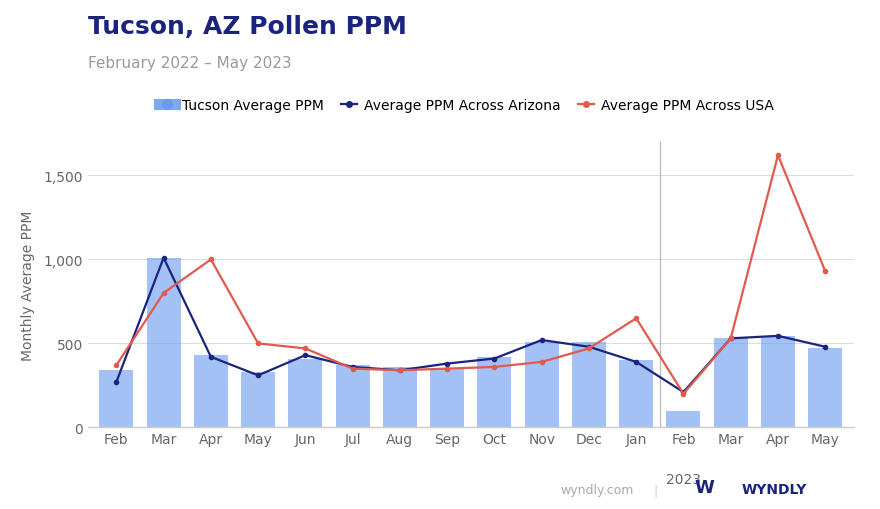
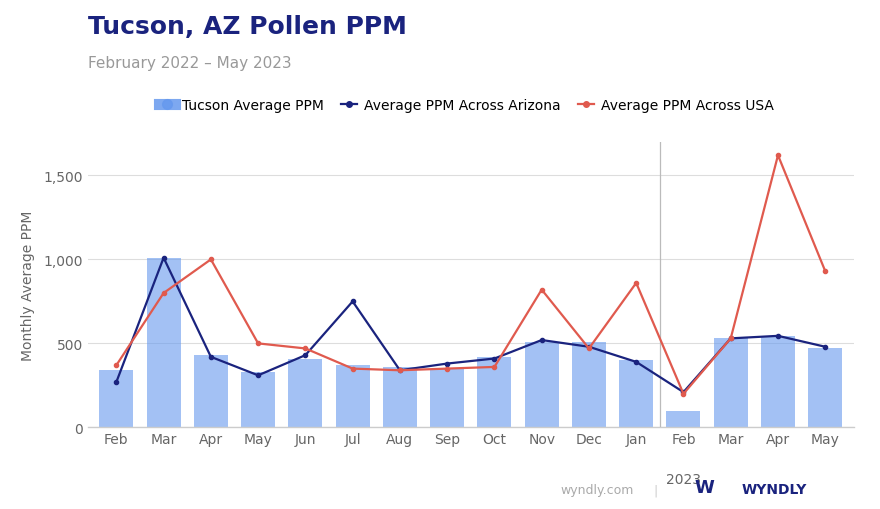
Average PPM Across Arizona/Jul: 360 -> 750
Average PPM Across USA/Nov: 390 -> 820
Average PPM Across USA/Jan: 650 -> 860
